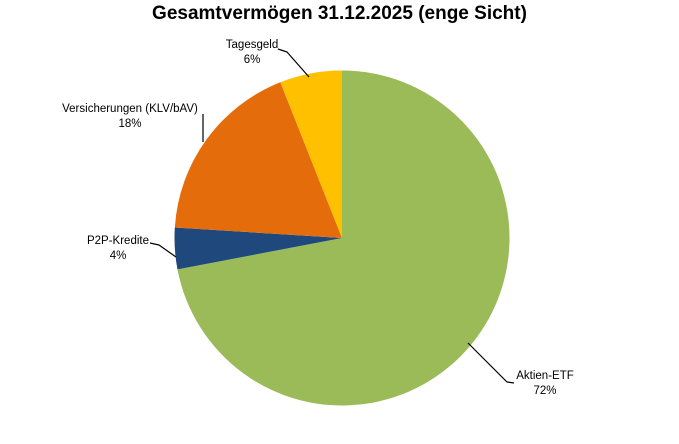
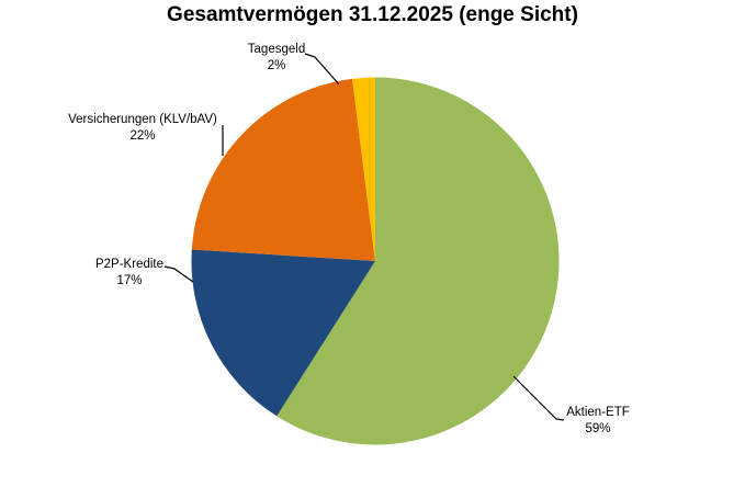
Aktien-ETF: 72% -> 59%
P2P-Kredite: 4% -> 17%
Versicherungen (KLV/bAV): 18% -> 22%
Tagesgeld: 6% -> 2%
